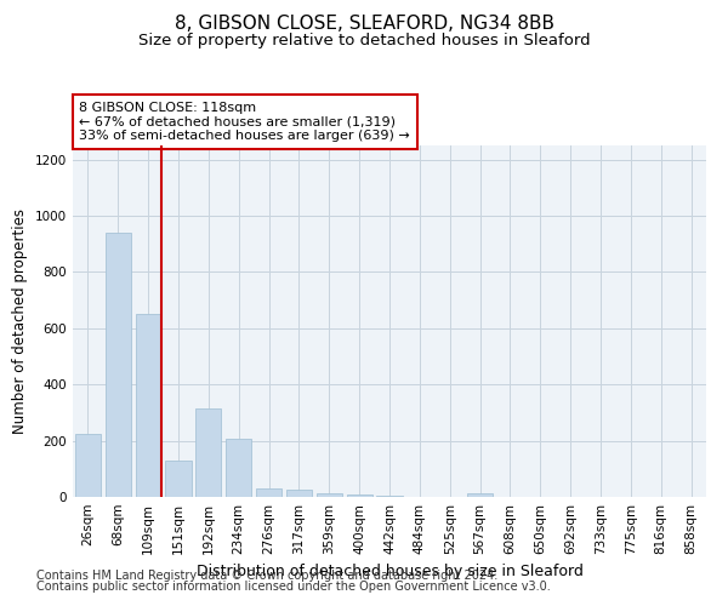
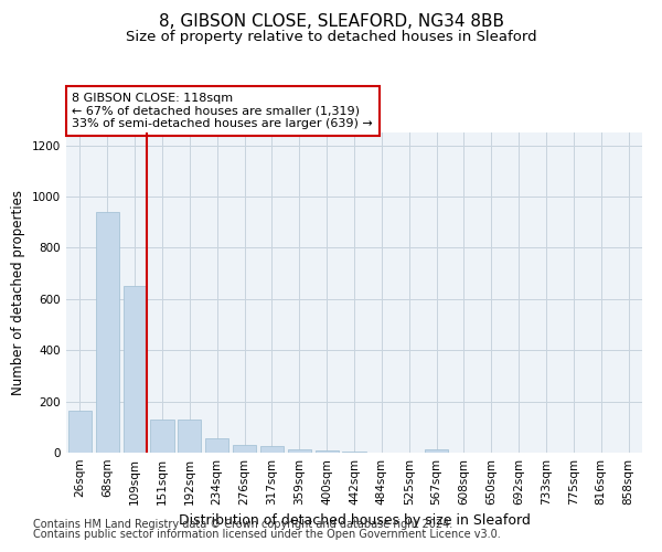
26sqm: 225 -> 163
192sqm: 315 -> 128
234sqm: 205 -> 55
